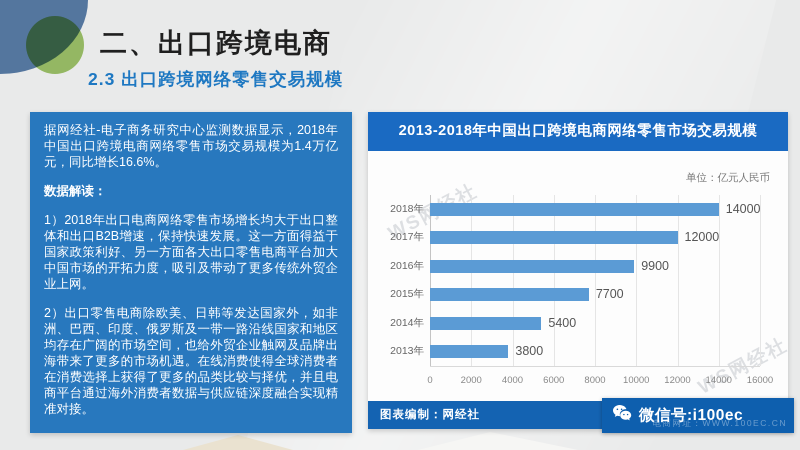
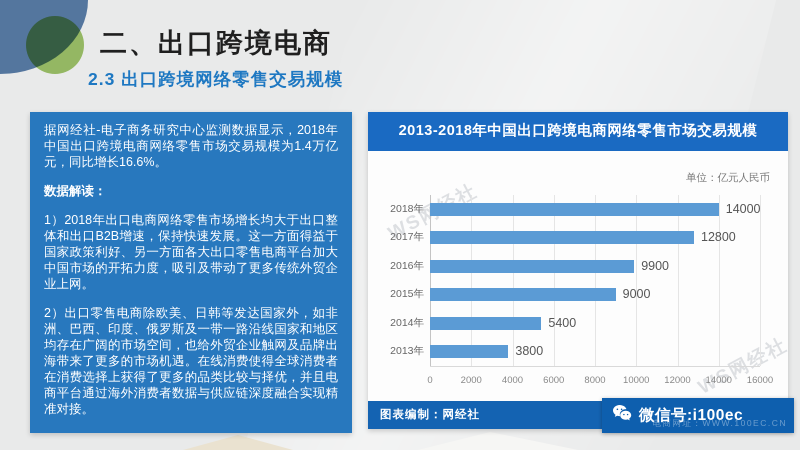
2017年: 12000 -> 12800
2015年: 7700 -> 9000
